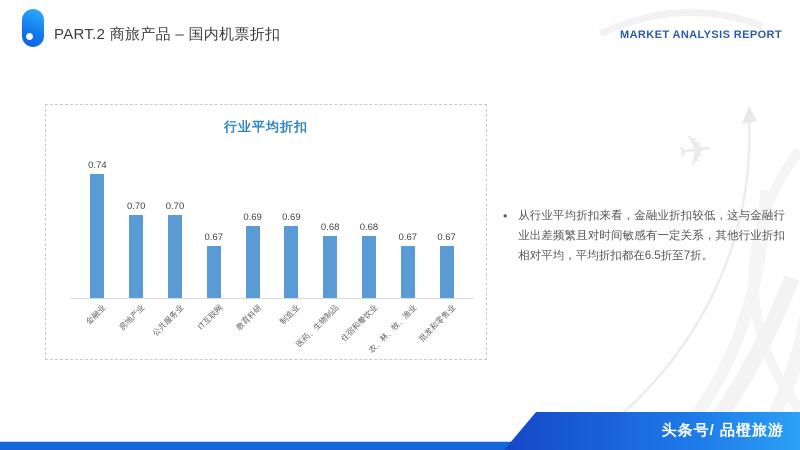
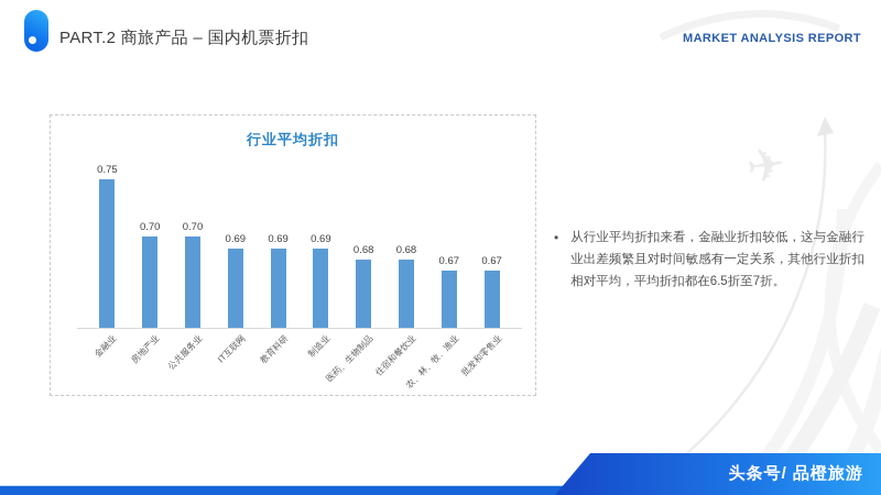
金融业: 0.74 -> 0.75
IT互联网: 0.67 -> 0.69
